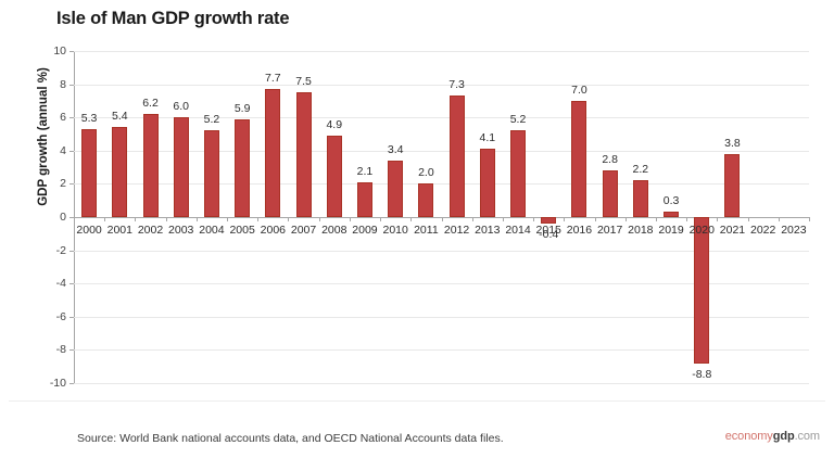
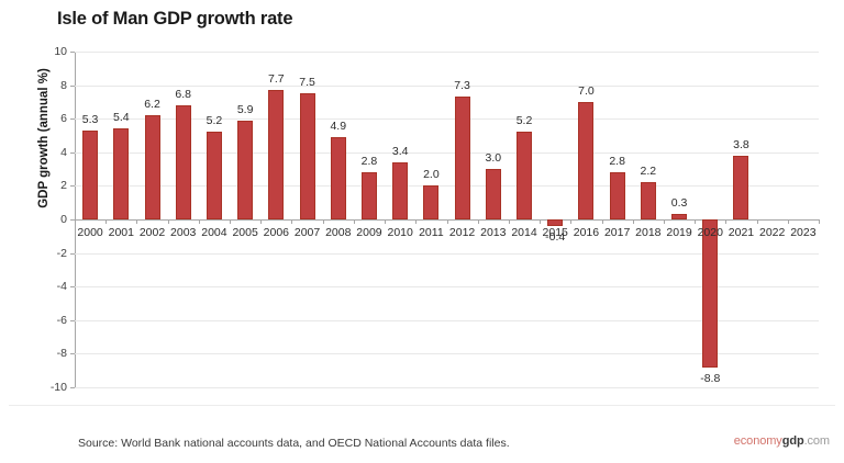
2003: 6.0 -> 6.8
2009: 2.1 -> 2.8
2013: 4.1 -> 3.0
